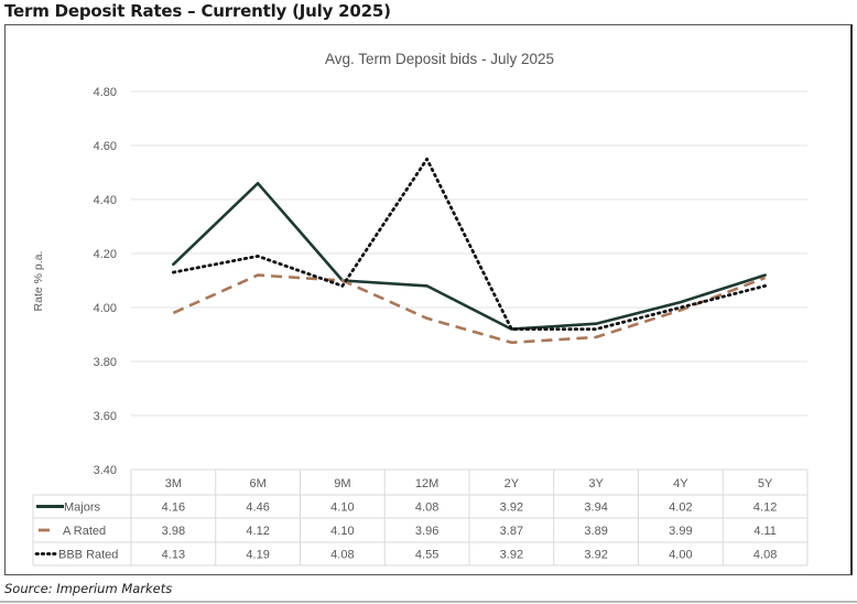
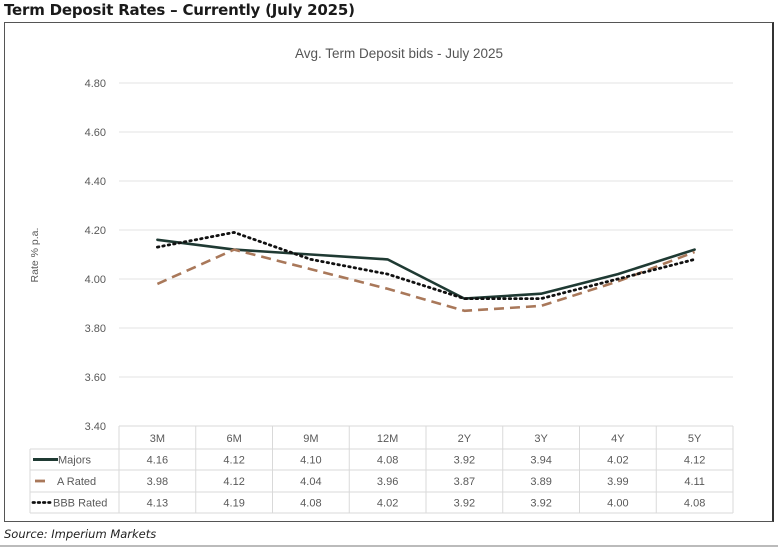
Majors/6M: 4.46 -> 4.12
A Rated/9M: 4.10 -> 4.04
BBB Rated/12M: 4.55 -> 4.02
